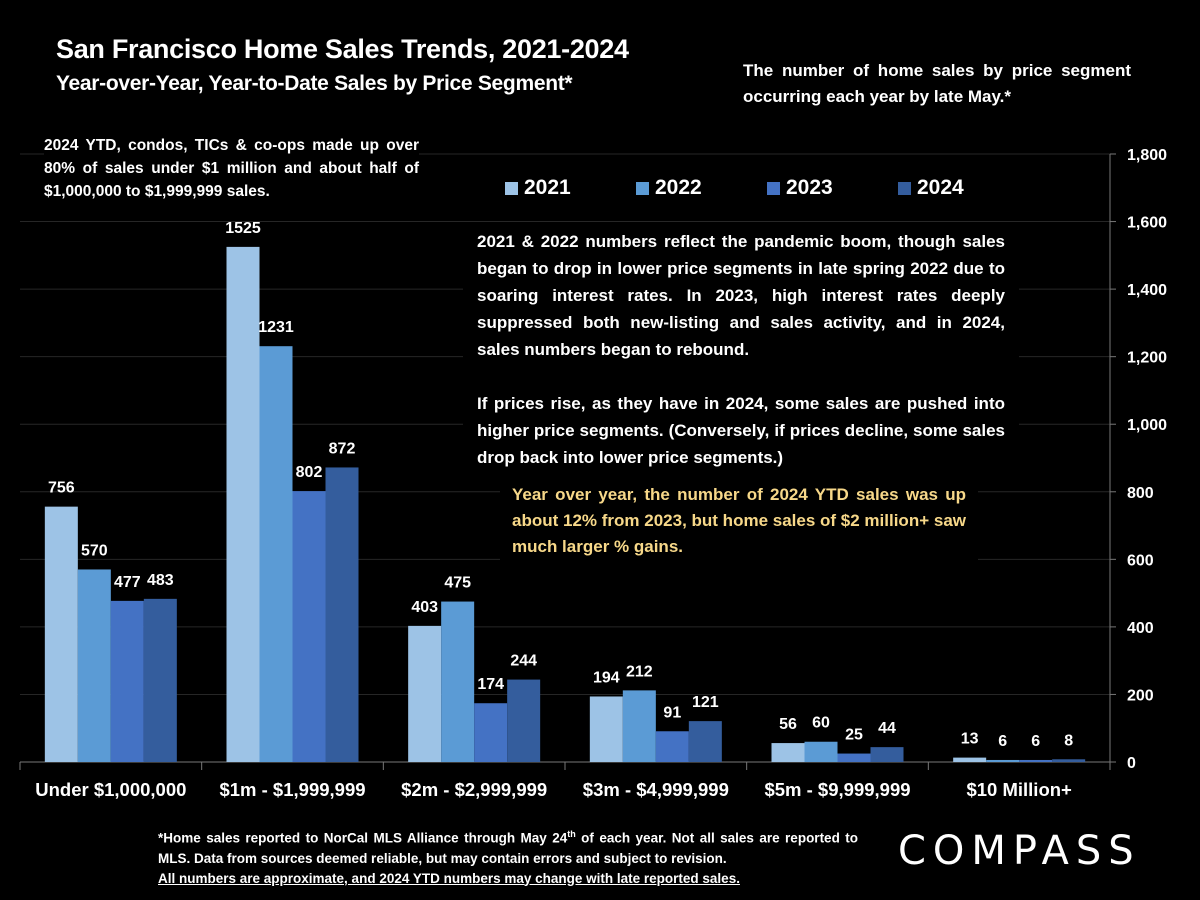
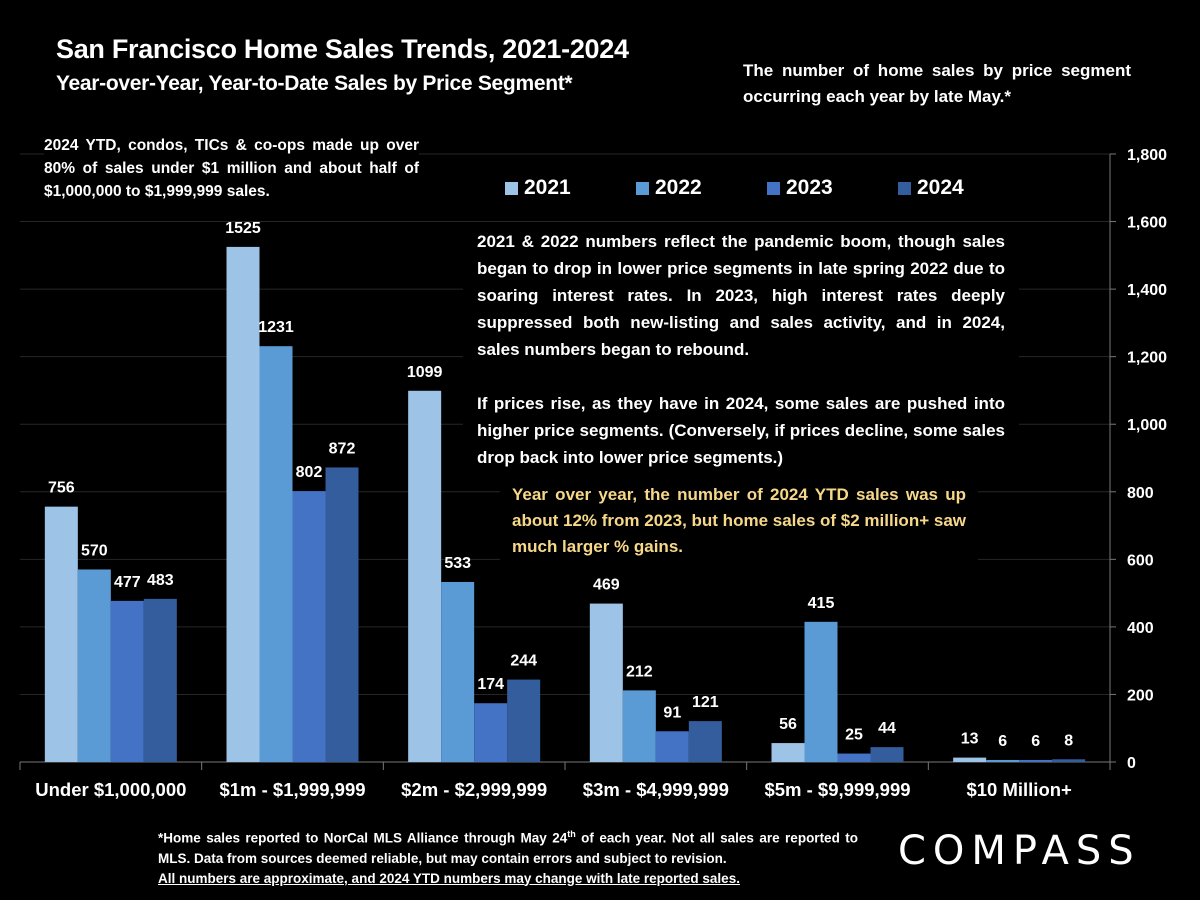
2021/$2m - $2,999,999: 403 -> 1099
2022/$2m - $2,999,999: 475 -> 533
2021/$3m - $4,999,999: 194 -> 469
2022/$5m - $9,999,999: 60 -> 415
